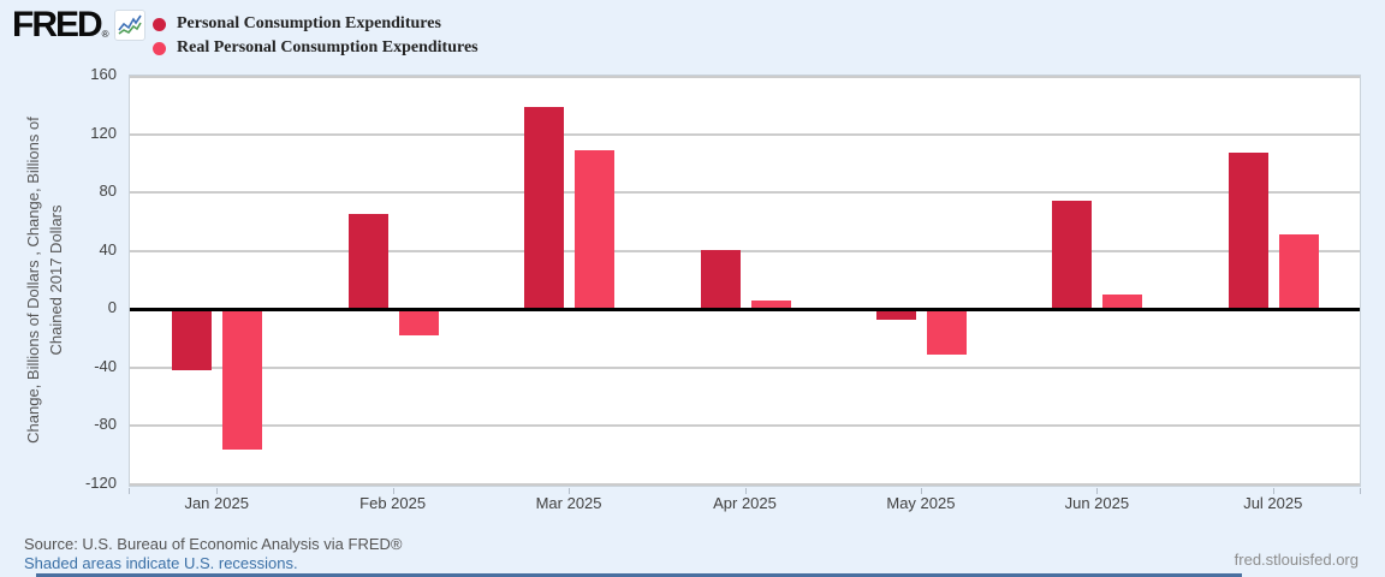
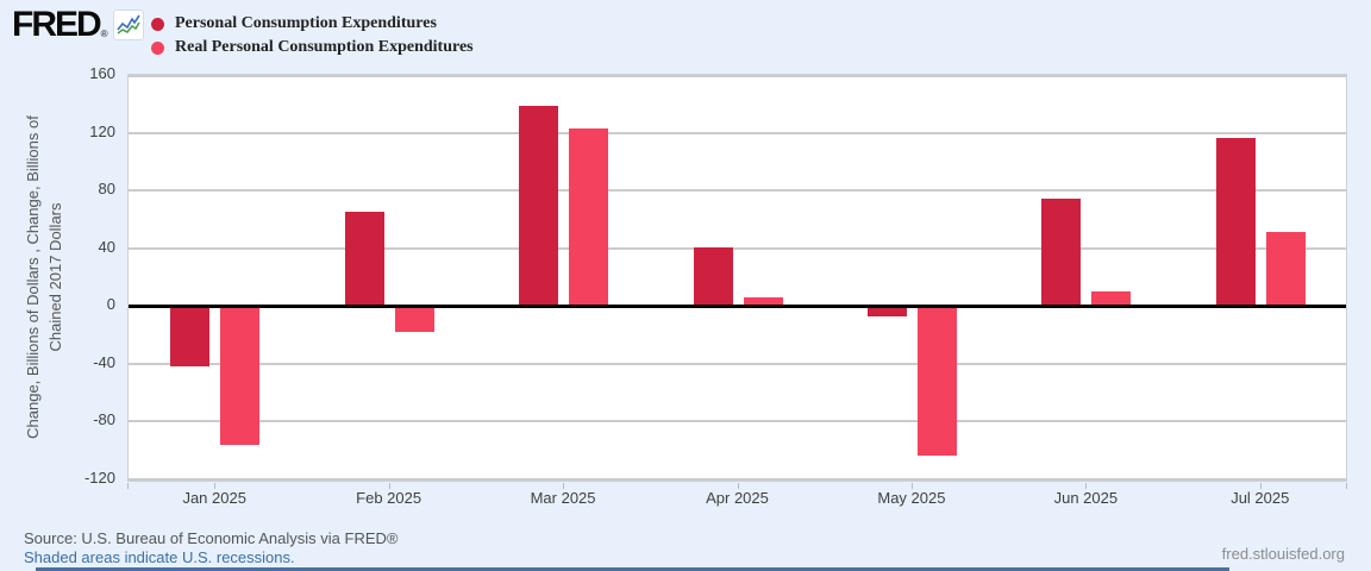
Real Personal Consumption Expenditures/Mar 2025: 109 -> 123
Real Personal Consumption Expenditures/May 2025: -30 -> -103
Personal Consumption Expenditures/Jul 2025: 107 -> 116
